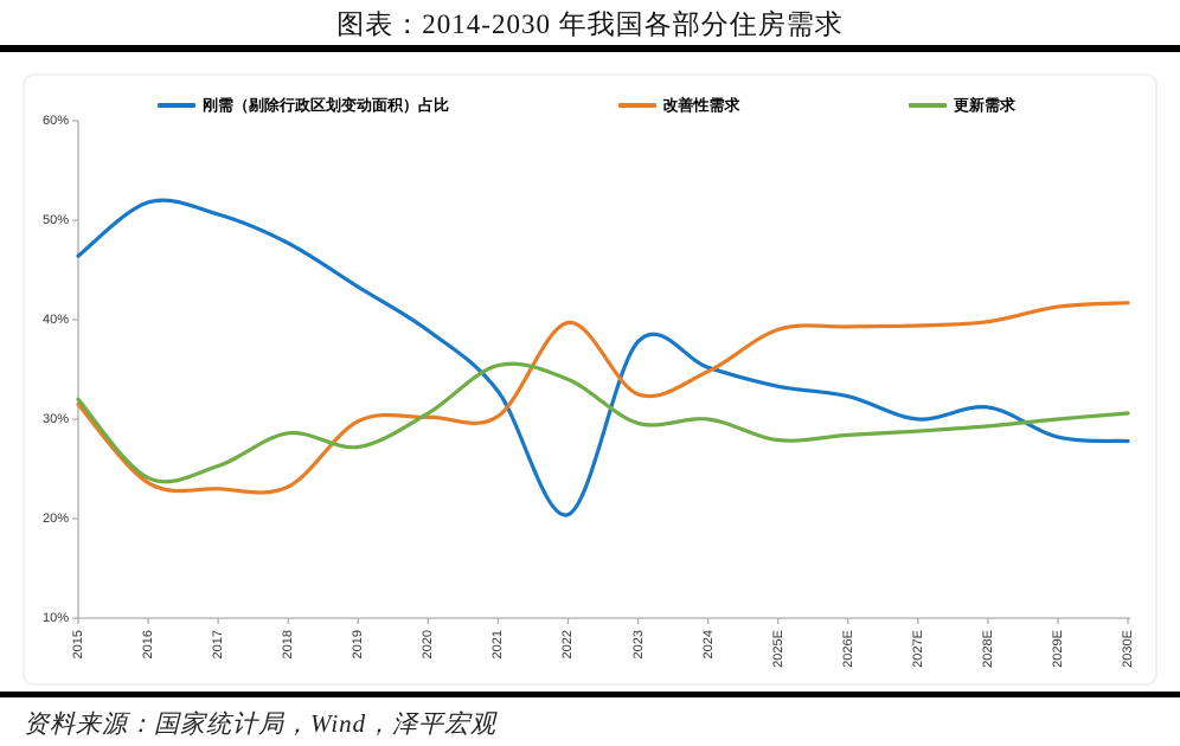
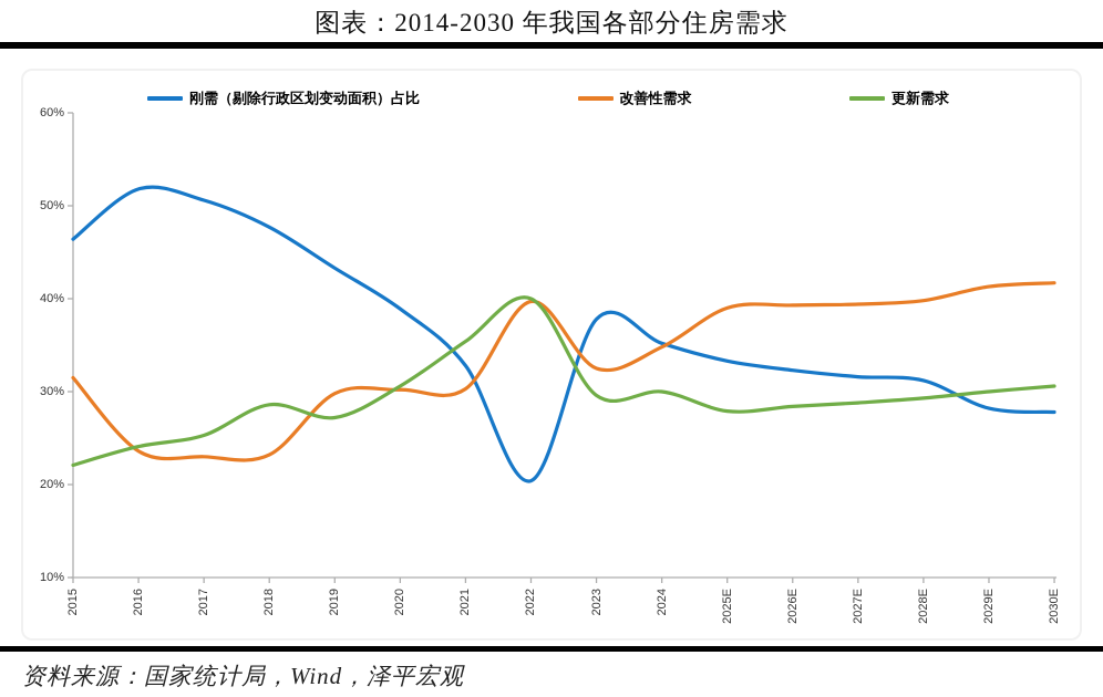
更新需求/2015: 32% -> 22%
更新需求/2022: 34% -> 40%
刚需（剔除行政区划变动面积）占比/2027E: 30% -> 32%
